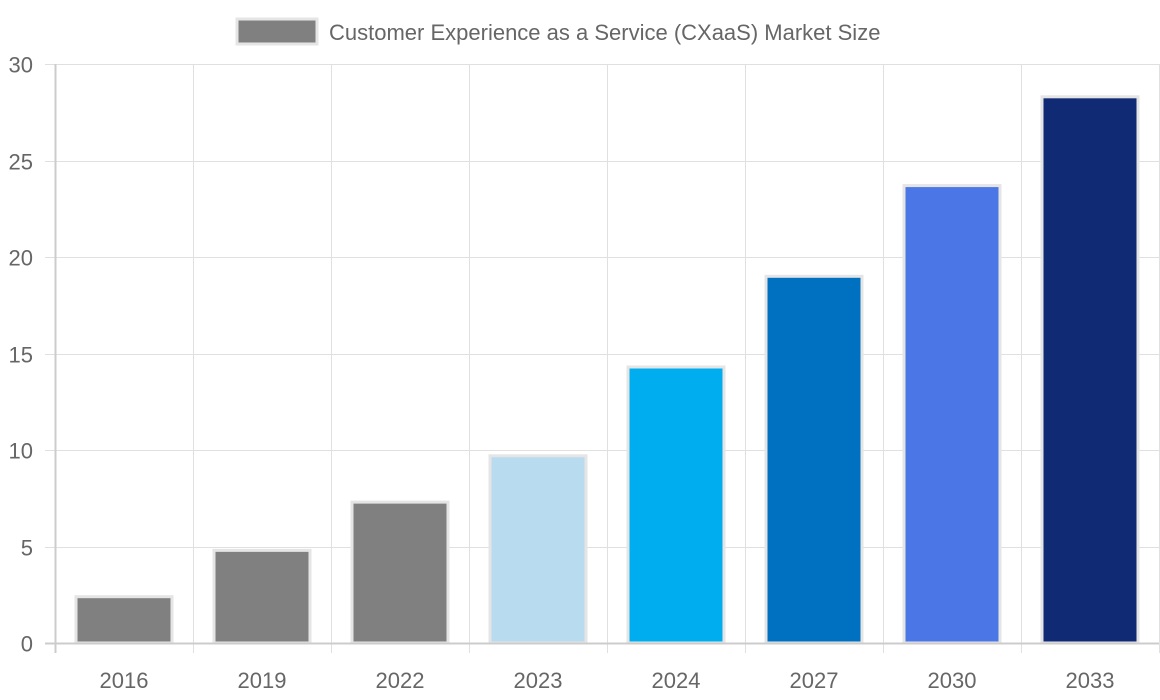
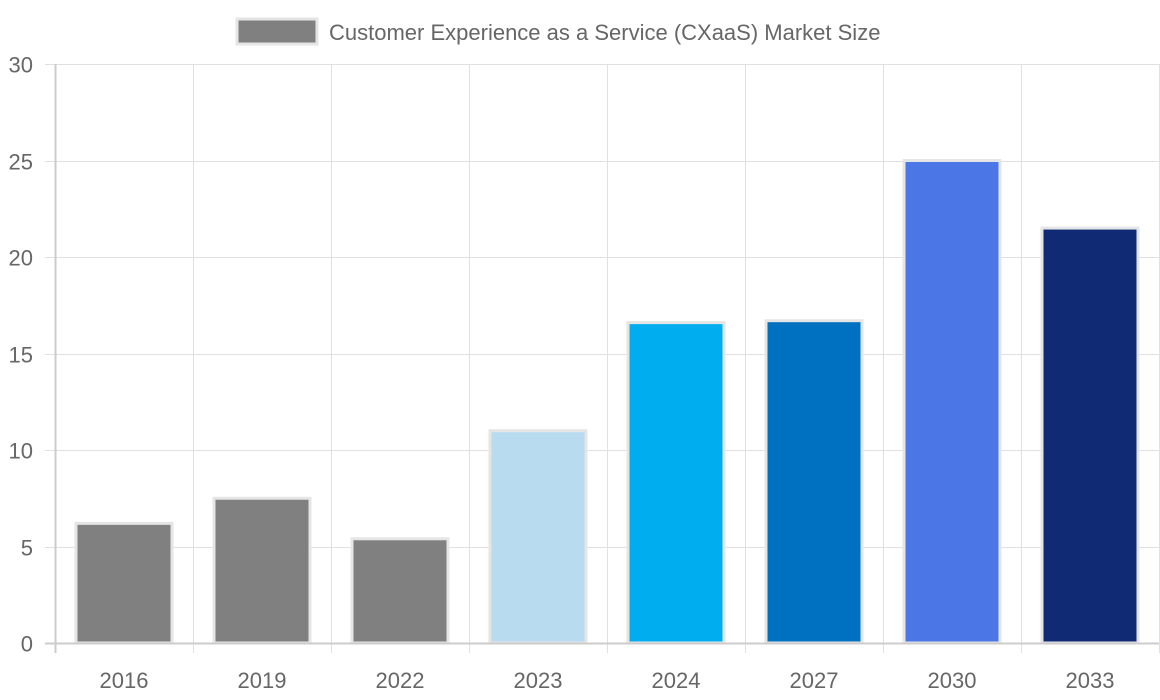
2016: 2.4 -> 6.2
2019: 4.8 -> 7.5
2022: 7.3 -> 5.4
2023: 9.7 -> 11.0
2024: 14.3 -> 16.6
2027: 19.0 -> 16.7
2030: 23.7 -> 25.0
2033: 28.3 -> 21.5
